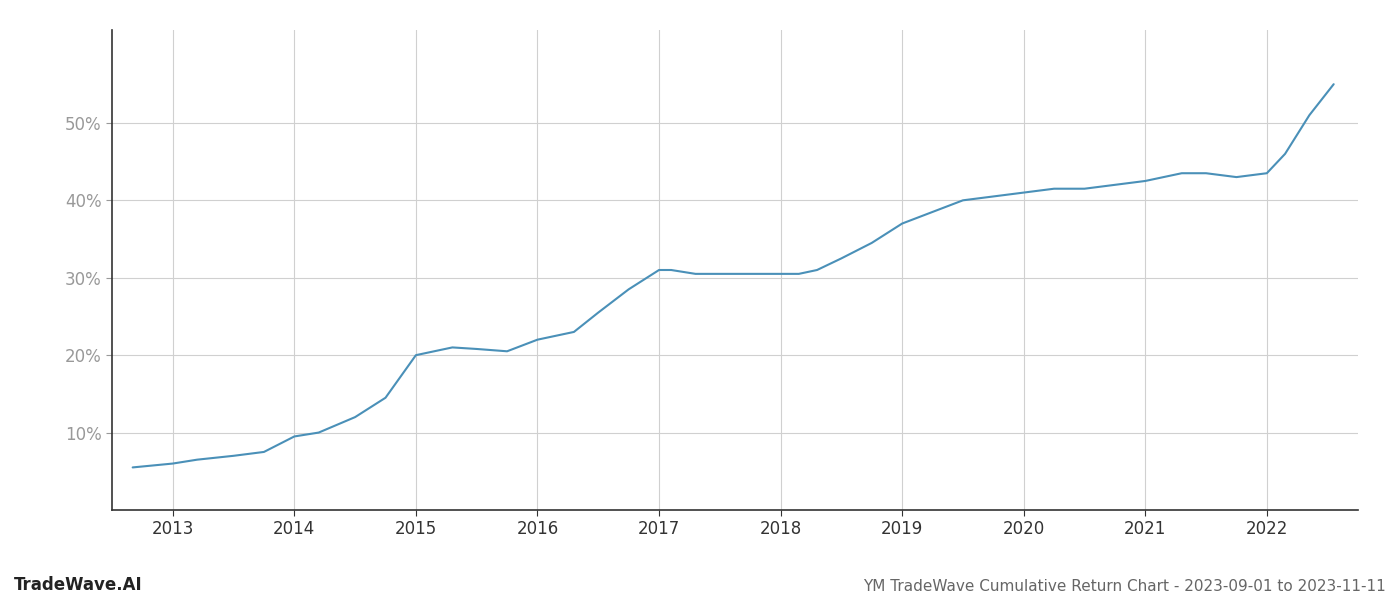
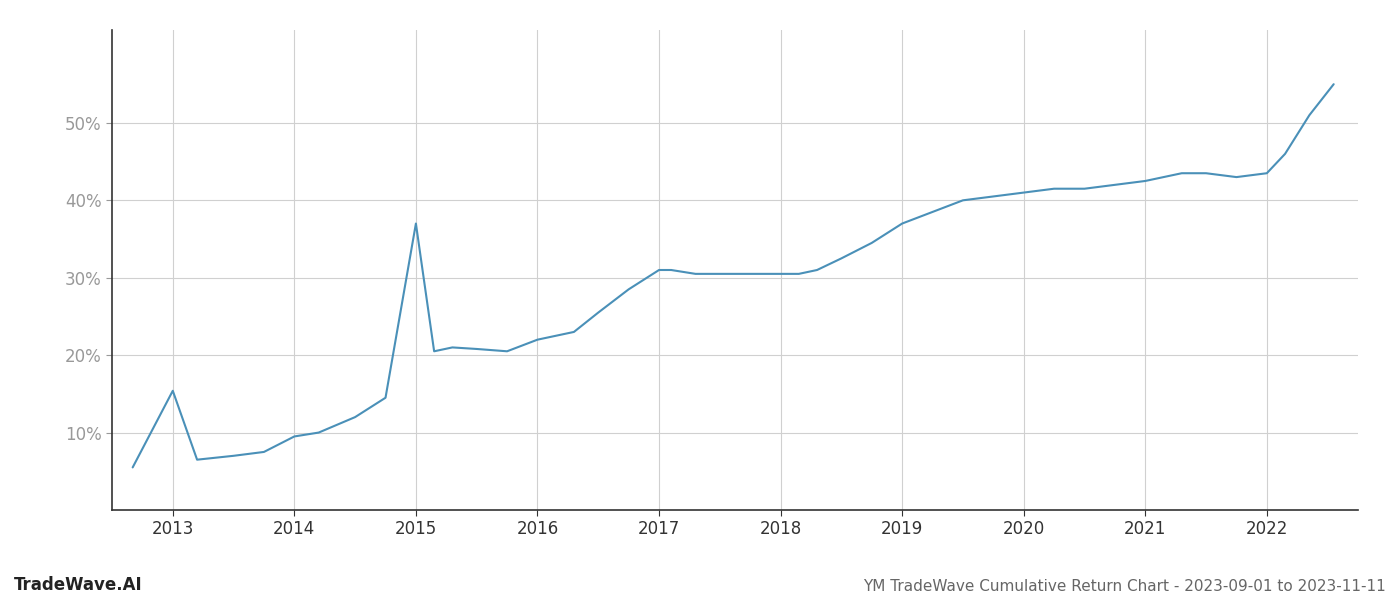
2013: 6.0% -> 15.4%
2015: 20.0% -> 37.0%
